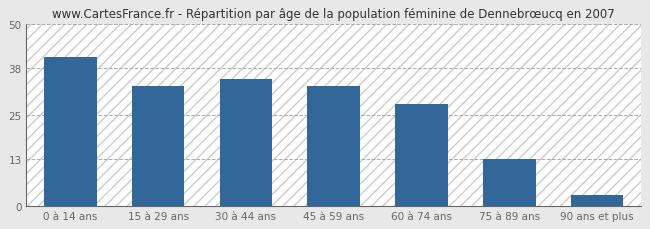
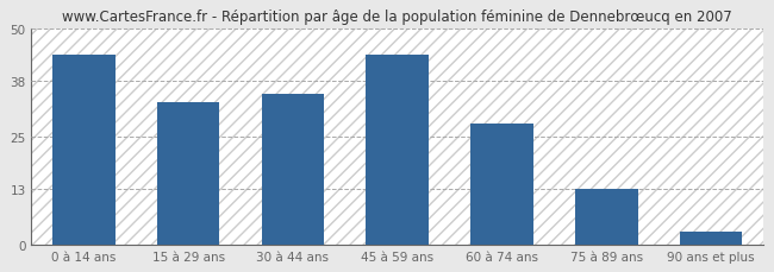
0 à 14 ans: 41 -> 44
45 à 59 ans: 33 -> 44
